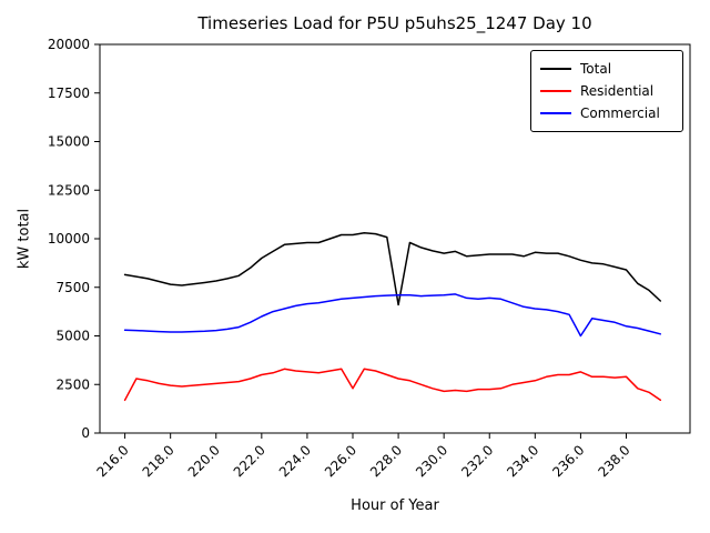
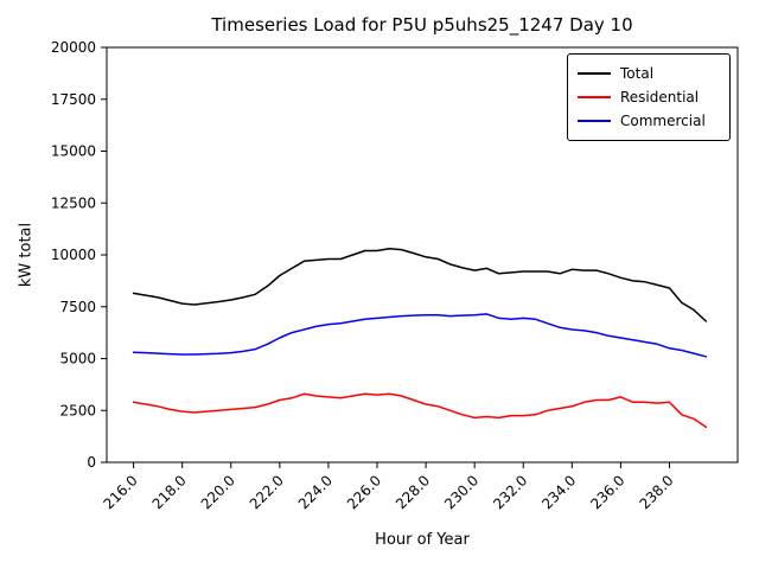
Residential/216.0: 1700 -> 2900
Residential/226.0: 2300 -> 3200
Total/228.0: 6600 -> 9900
Commercial/236.0: 5000 -> 6000
